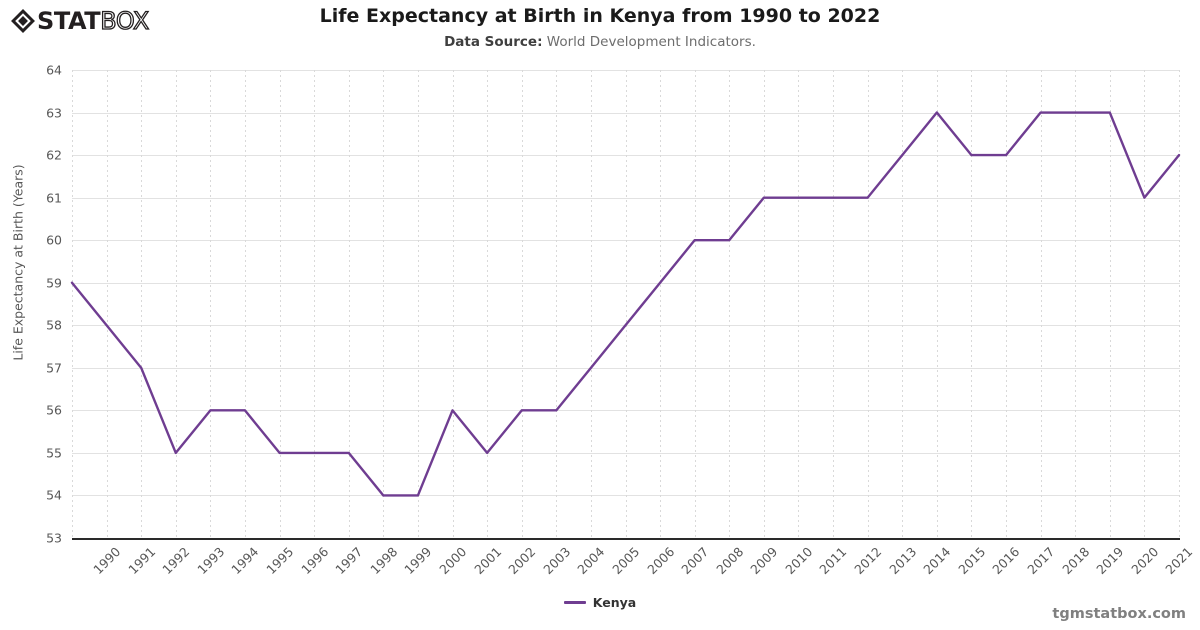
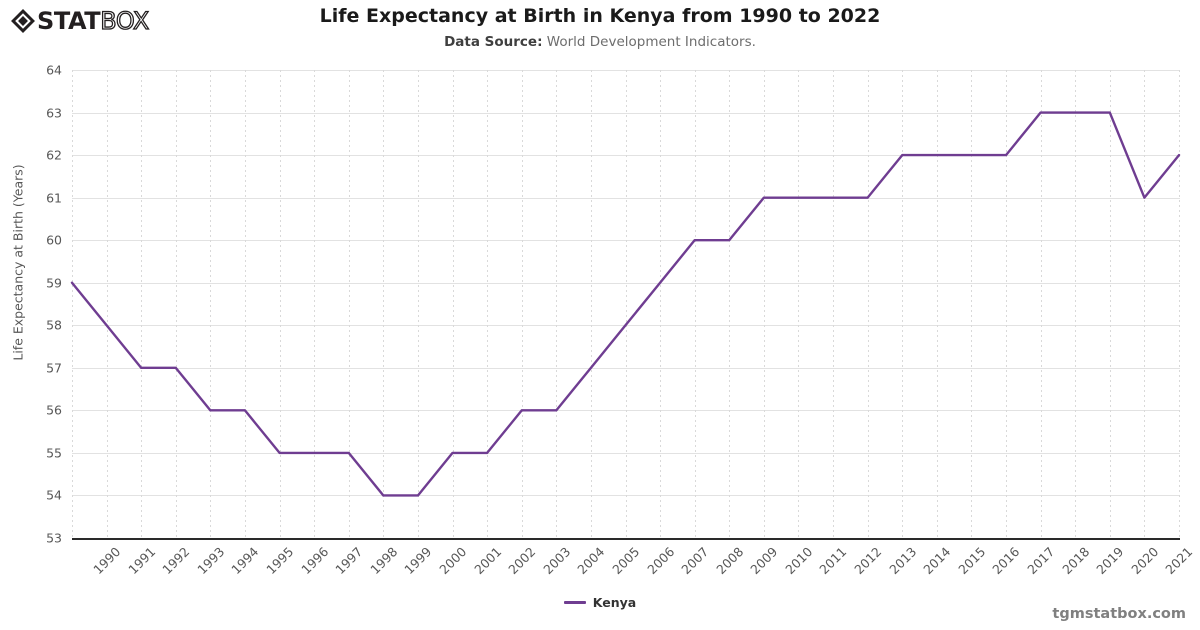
1993: 55 -> 57
2001: 56 -> 55
2015: 63 -> 62
